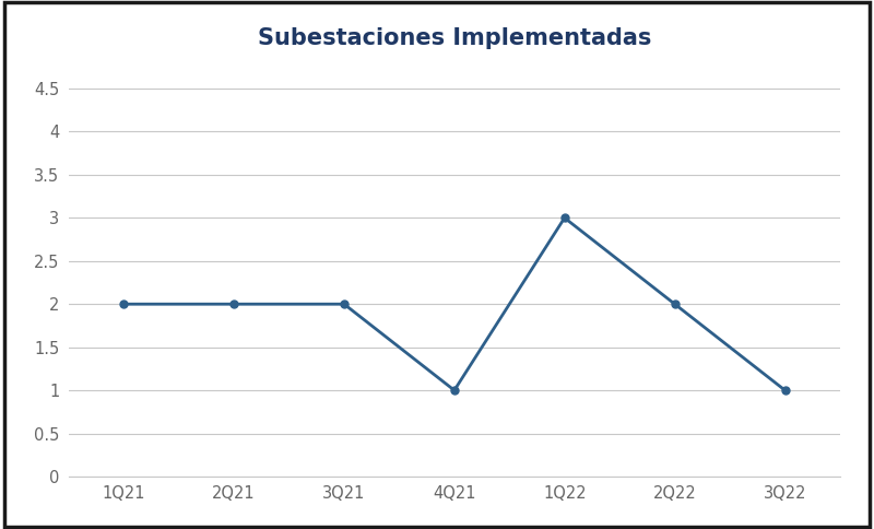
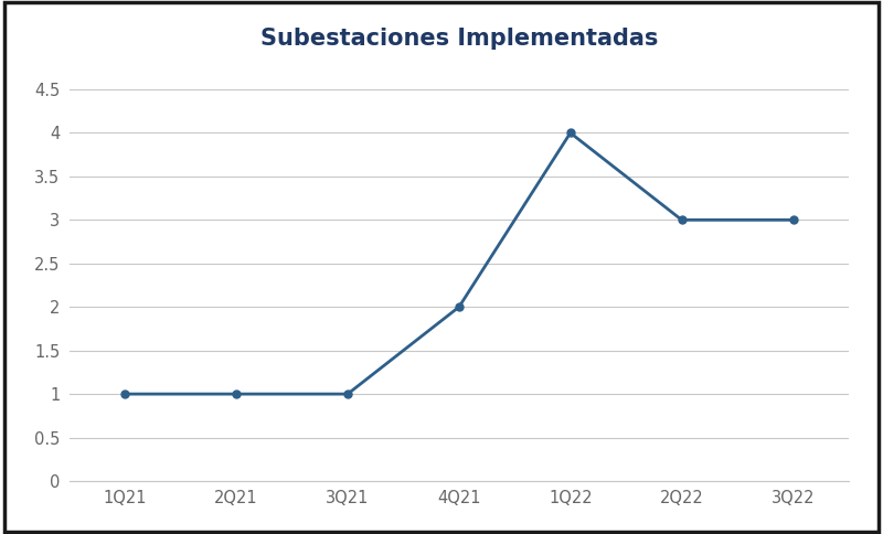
1Q21: 2 -> 1
2Q21: 2 -> 1
3Q21: 2 -> 1
4Q21: 1 -> 2
1Q22: 3 -> 4
2Q22: 2 -> 3
3Q22: 1 -> 3
